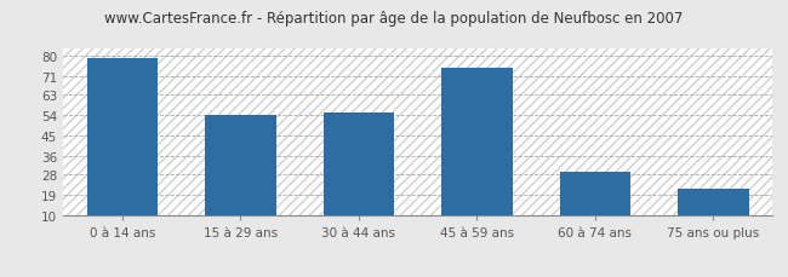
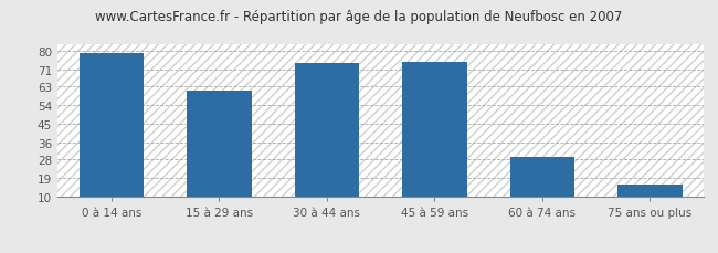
15 à 29 ans: 54 -> 61
30 à 44 ans: 55 -> 74
75 ans ou plus: 22 -> 16
